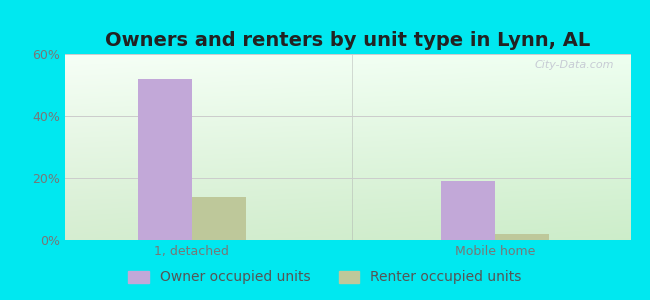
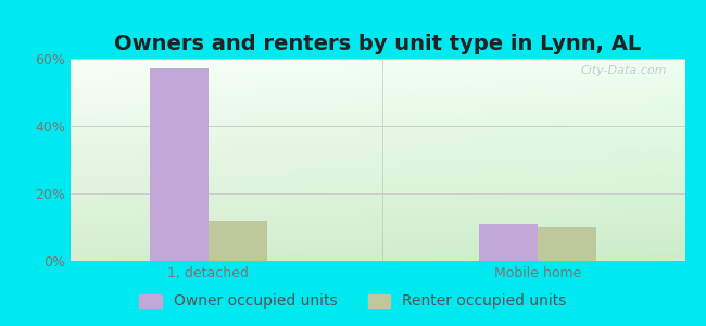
Owner occupied units/1, detached: 52% -> 57%
Renter occupied units/1, detached: 14% -> 12%
Owner occupied units/Mobile home: 19% -> 11%
Renter occupied units/Mobile home: 2% -> 10%
